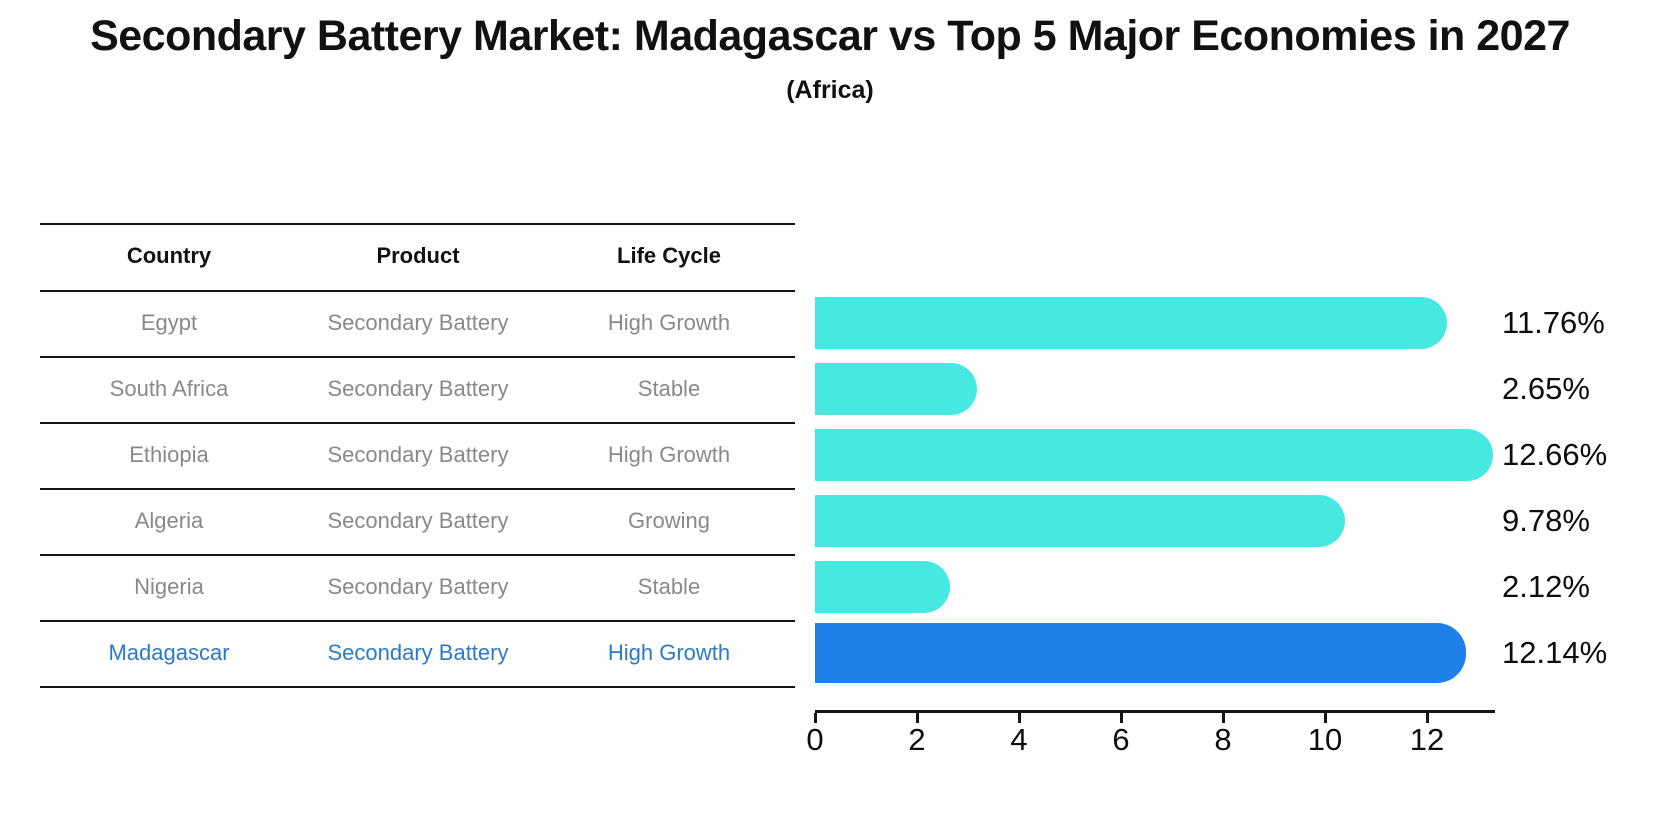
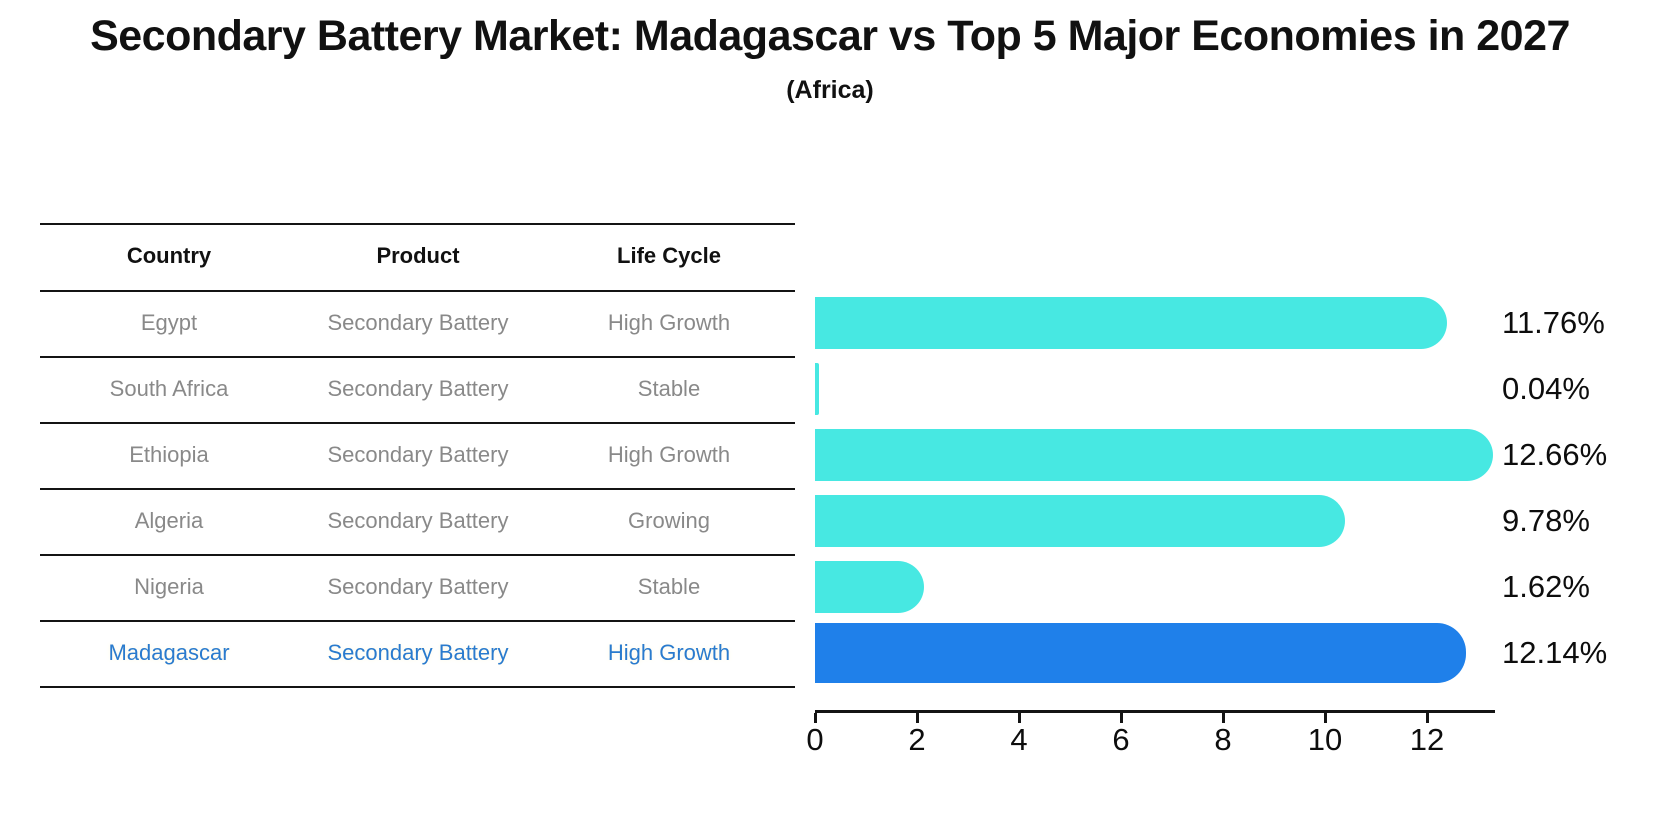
South Africa: 2.65% -> 0.04%
Nigeria: 2.12% -> 1.62%
